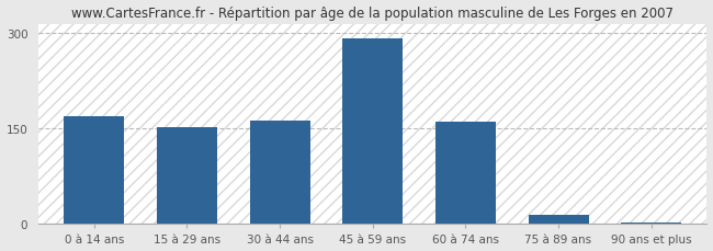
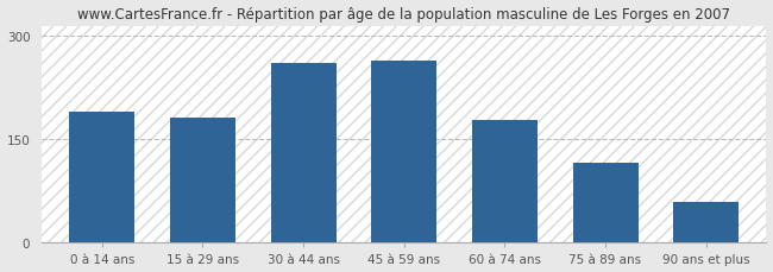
0 à 14 ans: 170 -> 190
15 à 29 ans: 153 -> 182
30 à 44 ans: 163 -> 260
45 à 59 ans: 291 -> 264
60 à 74 ans: 161 -> 178
75 à 89 ans: 15 -> 116
90 ans et plus: 2 -> 60
